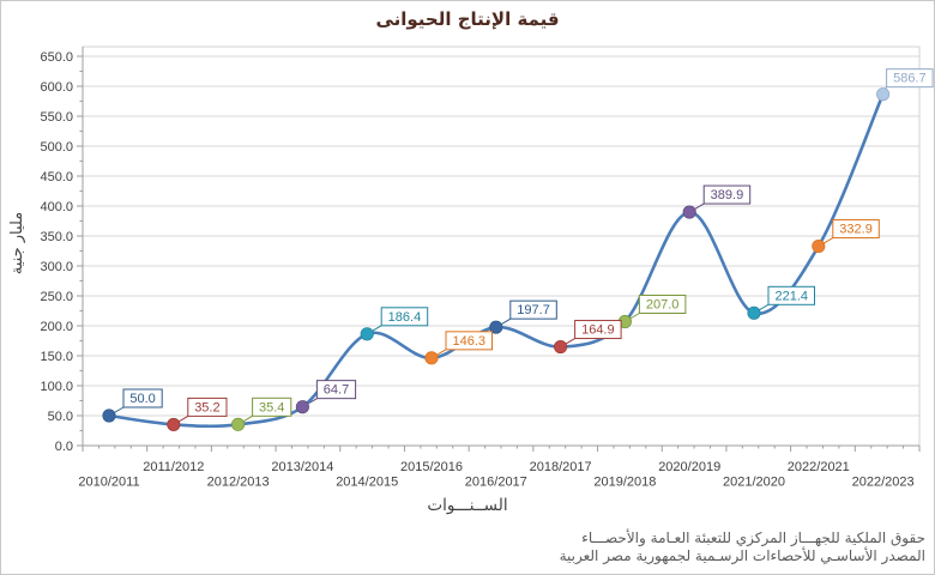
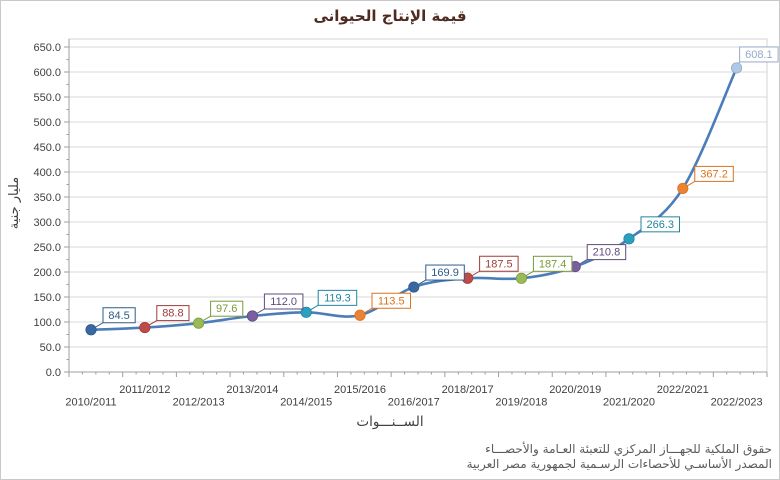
2010/2011: 50.0 -> 84.5
2011/2012: 35.2 -> 88.8
2012/2013: 35.4 -> 97.6
2013/2014: 64.7 -> 112.0
2014/2015: 186.4 -> 119.3
2015/2016: 146.3 -> 113.5
2016/2017: 197.7 -> 169.9
2018/2017: 164.9 -> 187.5
2019/2018: 207.0 -> 187.4
2020/2019: 389.9 -> 210.8
2021/2020: 221.4 -> 266.3
2022/2021: 332.9 -> 367.2
2022/2023: 586.7 -> 608.1
